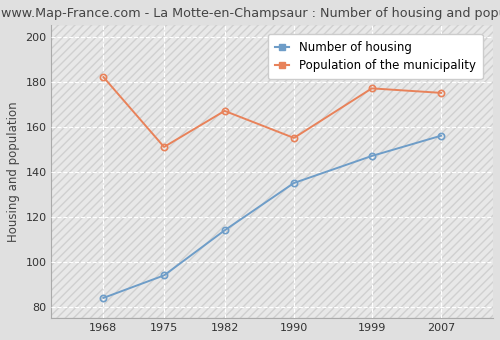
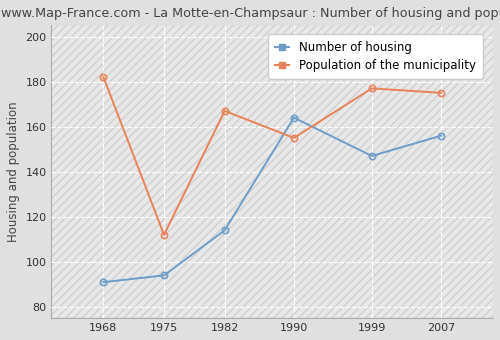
Number of housing/1968: 84 -> 91
Population of the municipality/1975: 151 -> 112
Number of housing/1990: 135 -> 164
